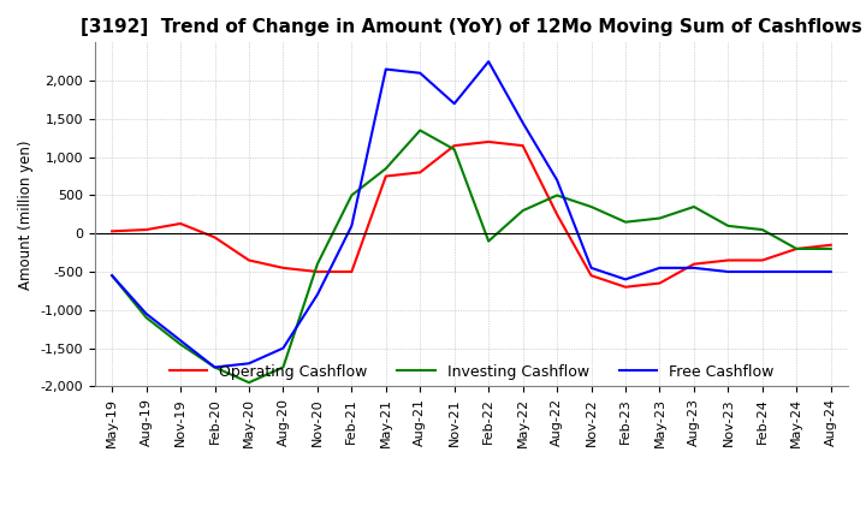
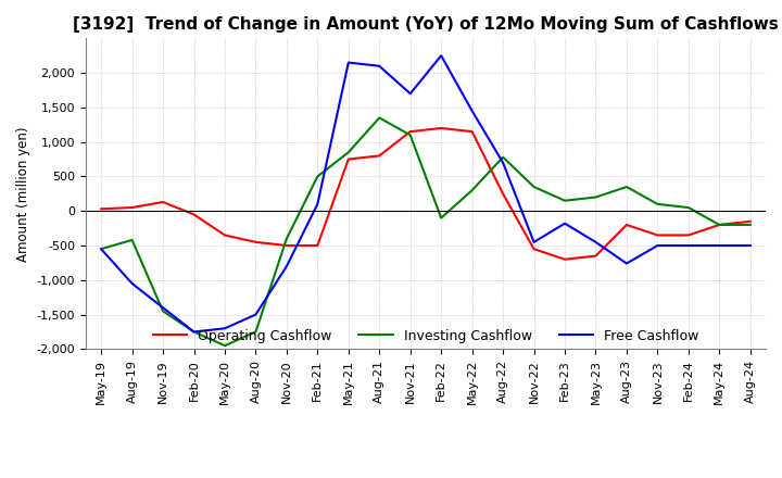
Investing Cashflow/Aug-19: -1,100 -> -420
Investing Cashflow/Aug-22: 500 -> 780
Free Cashflow/Feb-23: -600 -> -180
Operating Cashflow/Aug-23: -400 -> -200
Free Cashflow/Aug-23: -450 -> -760
